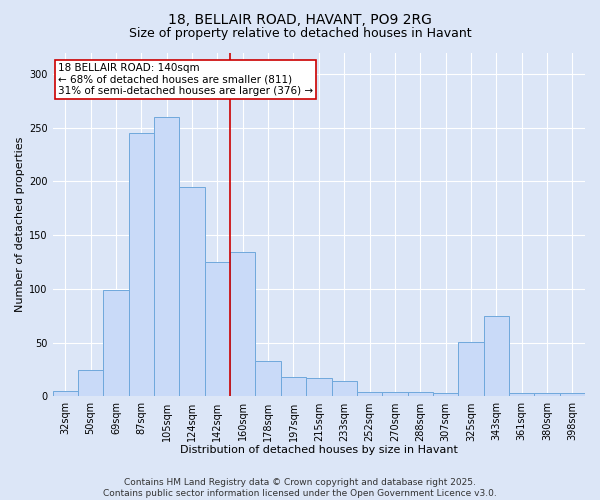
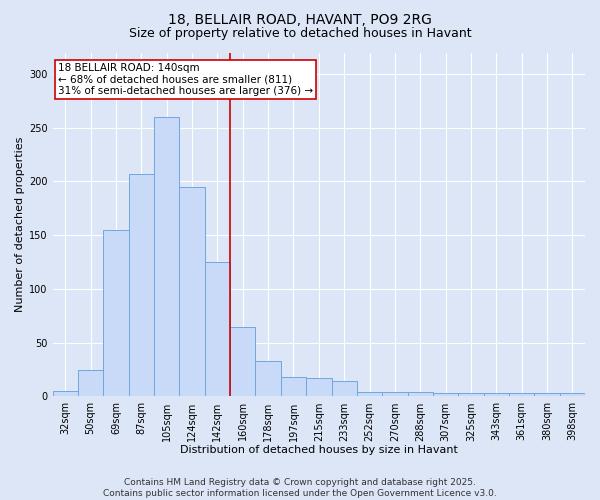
69sqm: 99 -> 155
87sqm: 245 -> 207
160sqm: 134 -> 65
325sqm: 51 -> 3
343sqm: 75 -> 3
